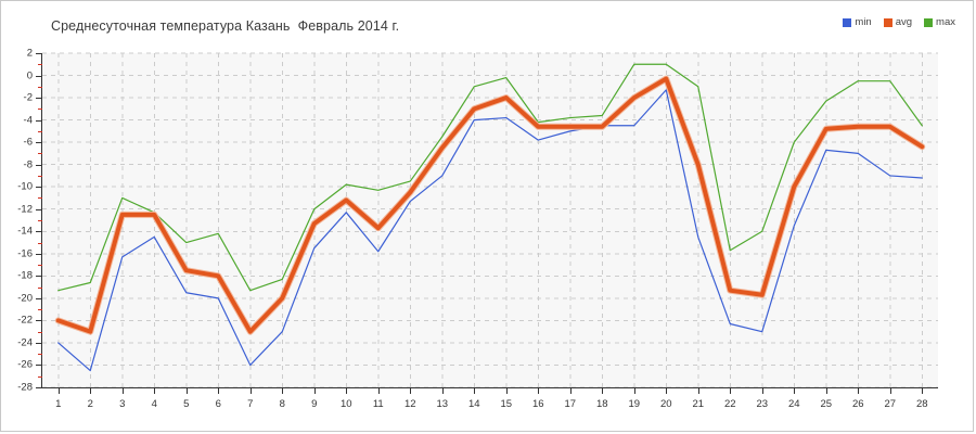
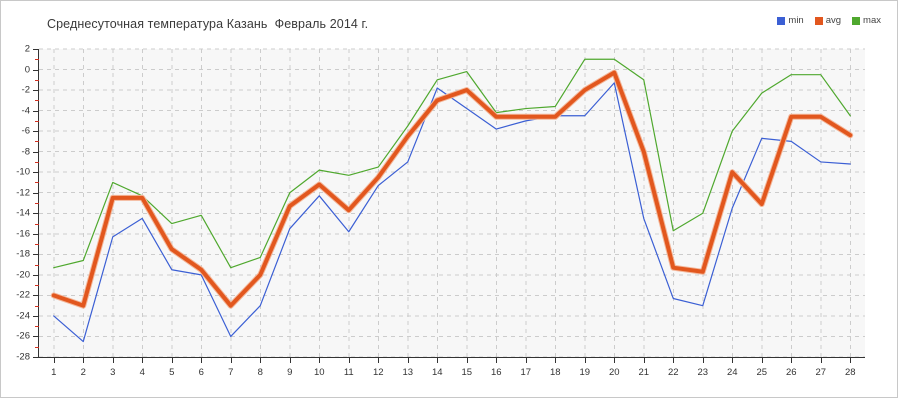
avg/6: -18.0 -> -19.5
min/14: -4.0 -> -1.8
avg/25: -4.8 -> -13.1
